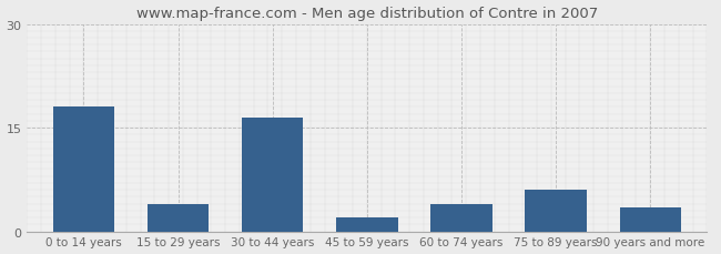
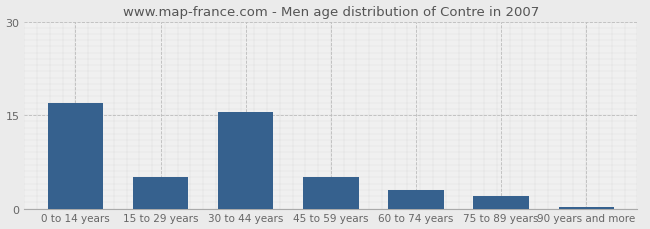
0 to 14 years: 18.0 -> 17.0
15 to 29 years: 4.0 -> 5.0
30 to 44 years: 16.4 -> 15.5
45 to 59 years: 2.0 -> 5.0
60 to 74 years: 4.0 -> 3.0
75 to 89 years: 6.0 -> 2.0
90 years and more: 3.4 -> 0.2
